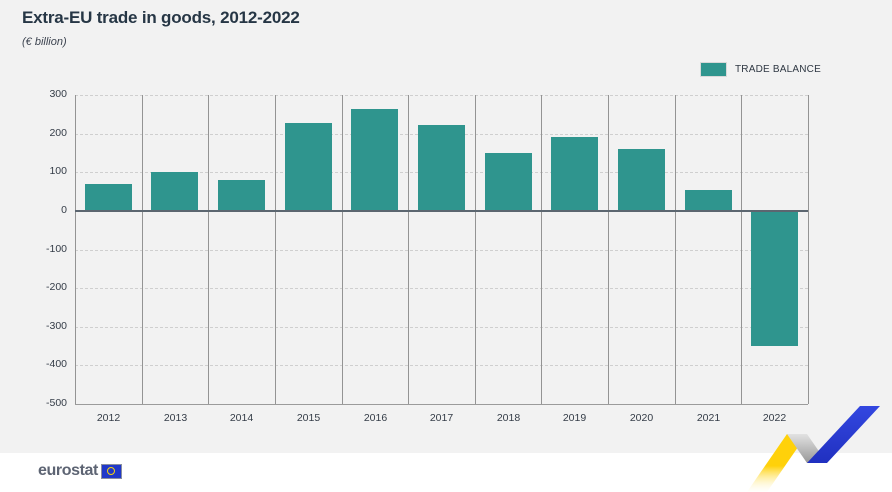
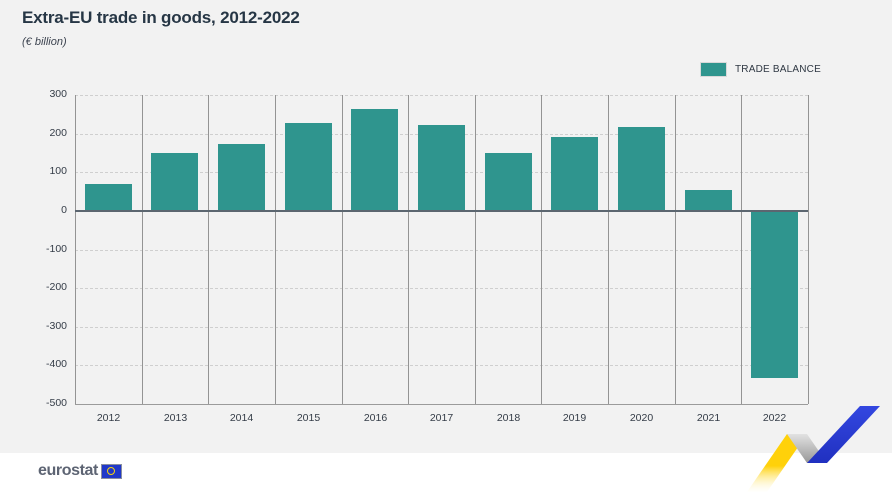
2013: 100 -> 150
2014: 80 -> 170
2020: 160 -> 220
2022: -350 -> -430
